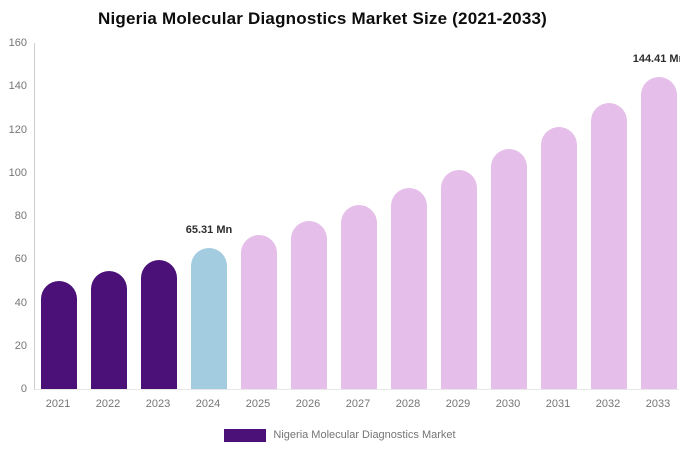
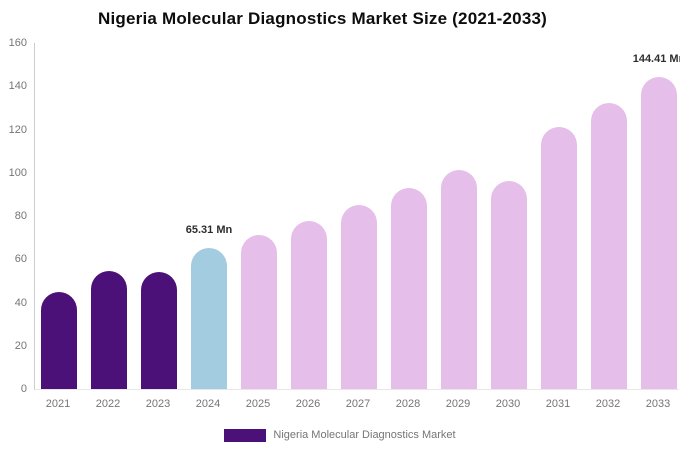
2021: 50 -> 45
2023: 60 -> 54
2030: 111 -> 96
